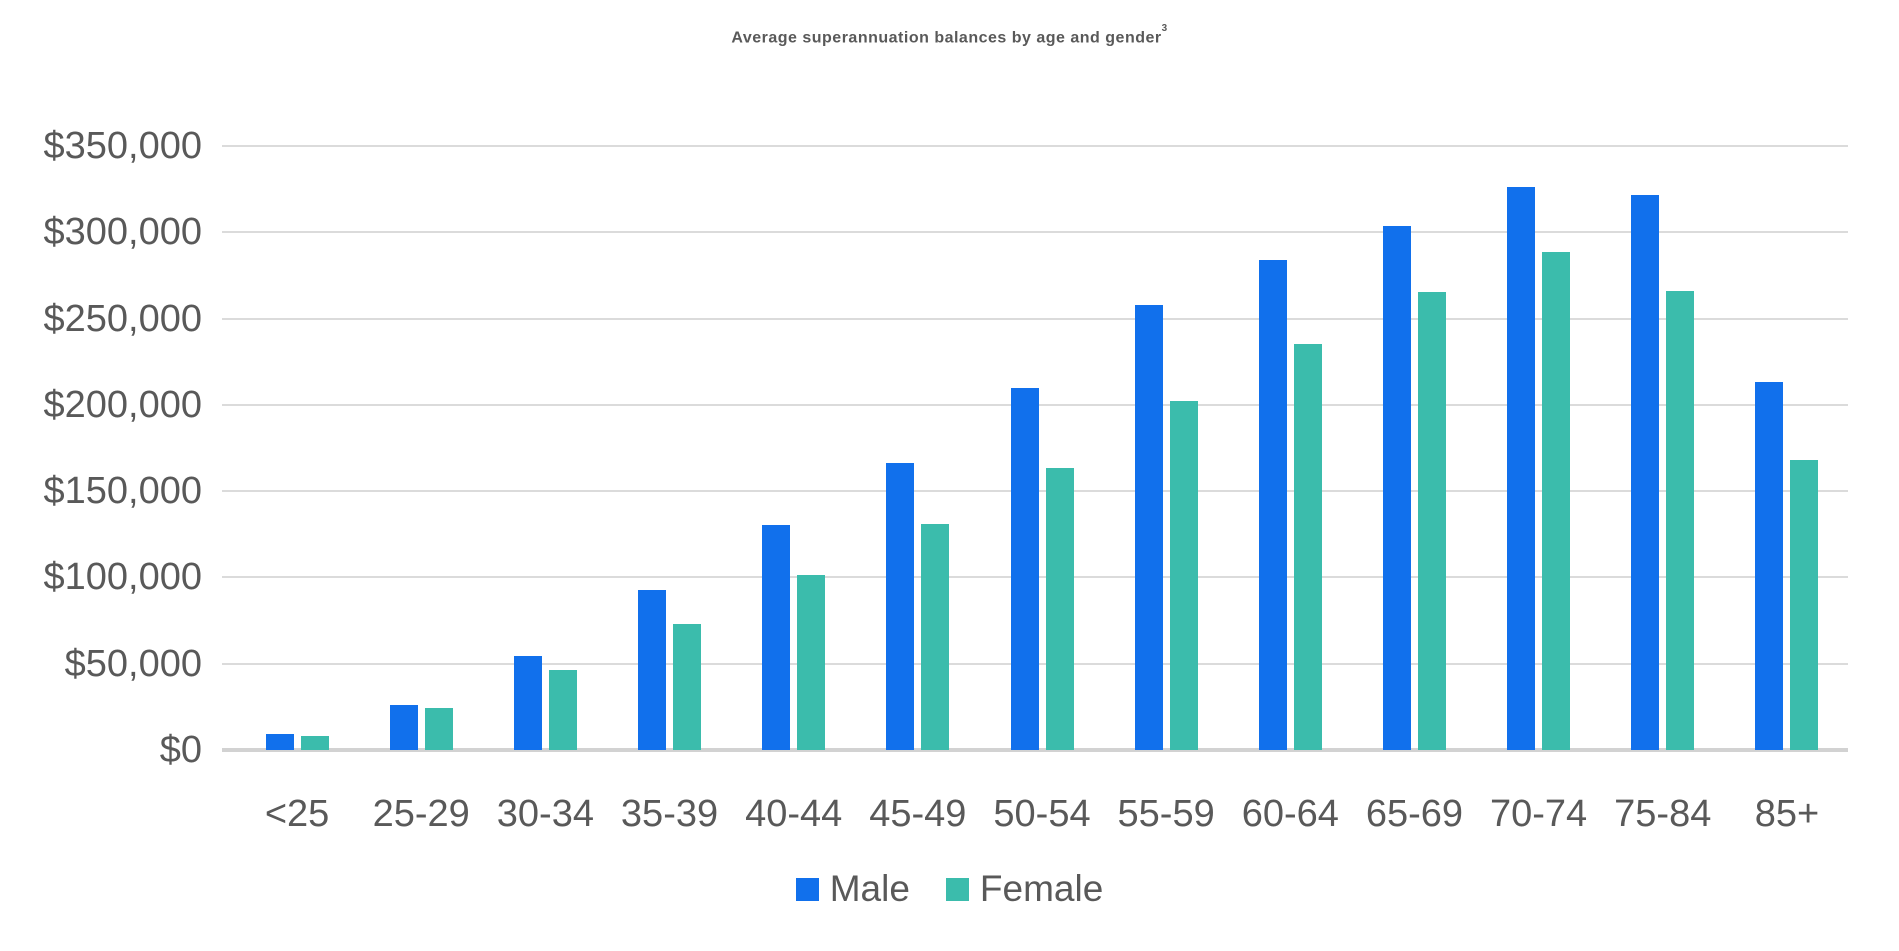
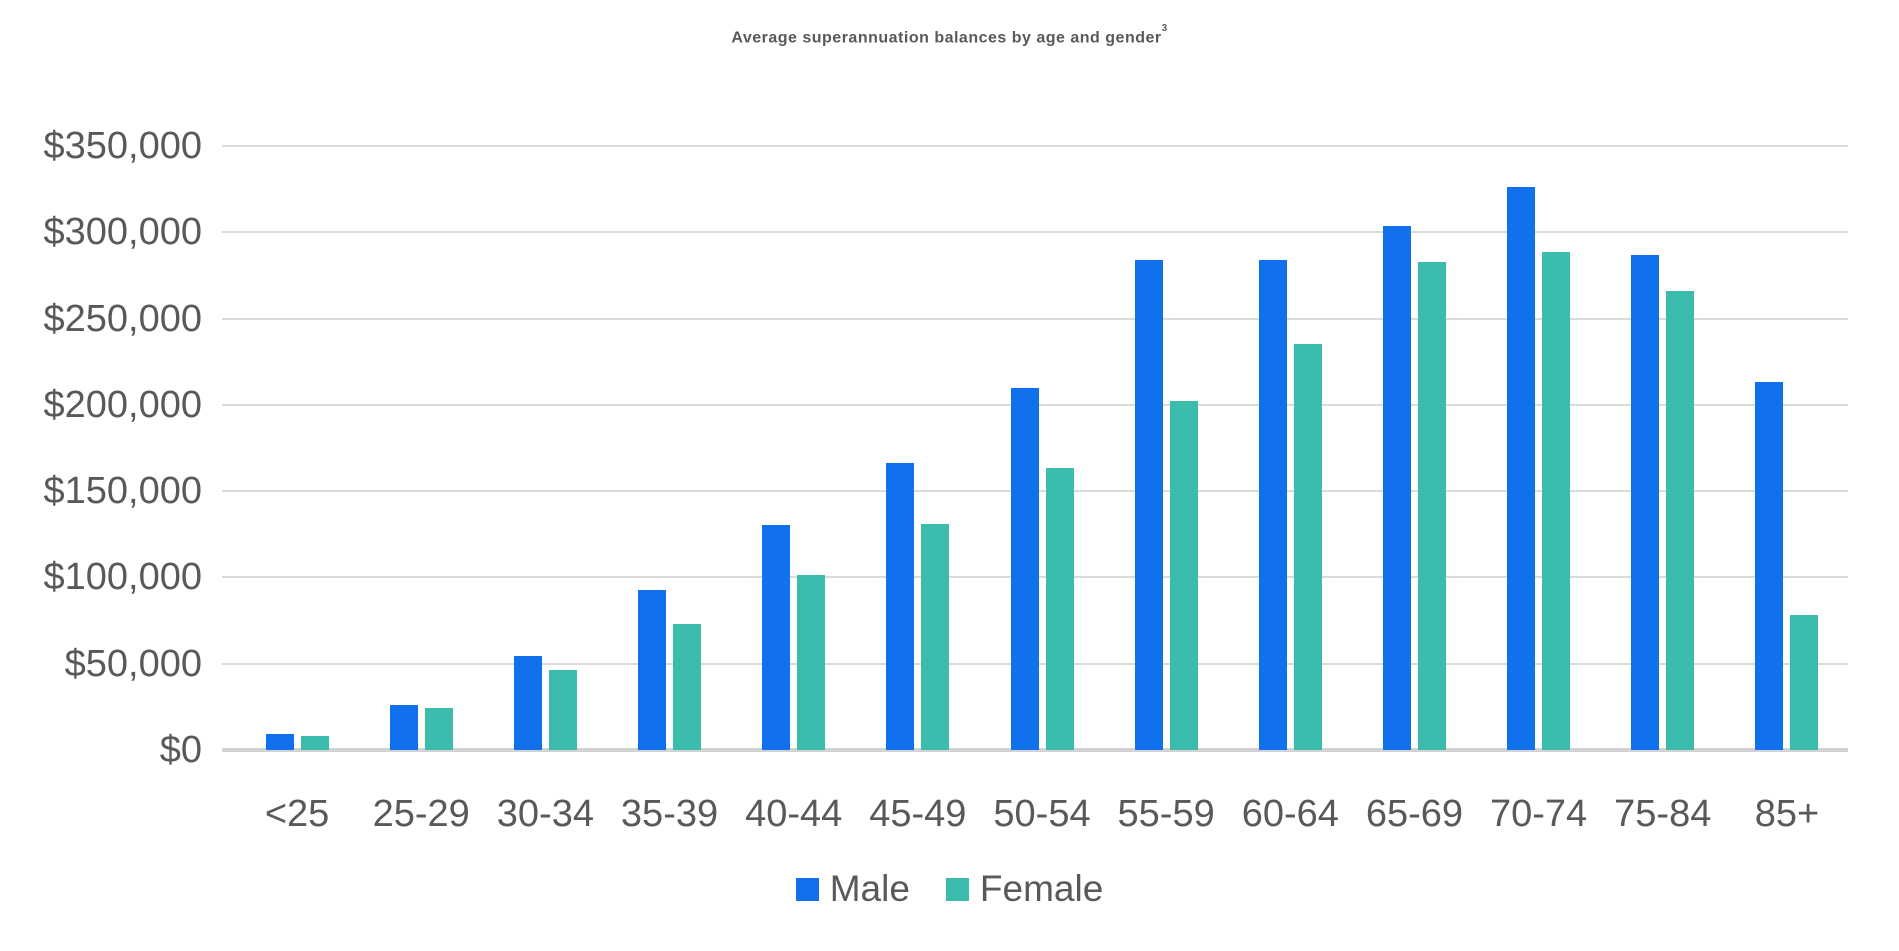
Male/55-59: $258000 -> $284000
Female/65-69: $266000 -> $283000
Male/75-84: $322000 -> $287000
Female/85+: $168000 -> $78000
